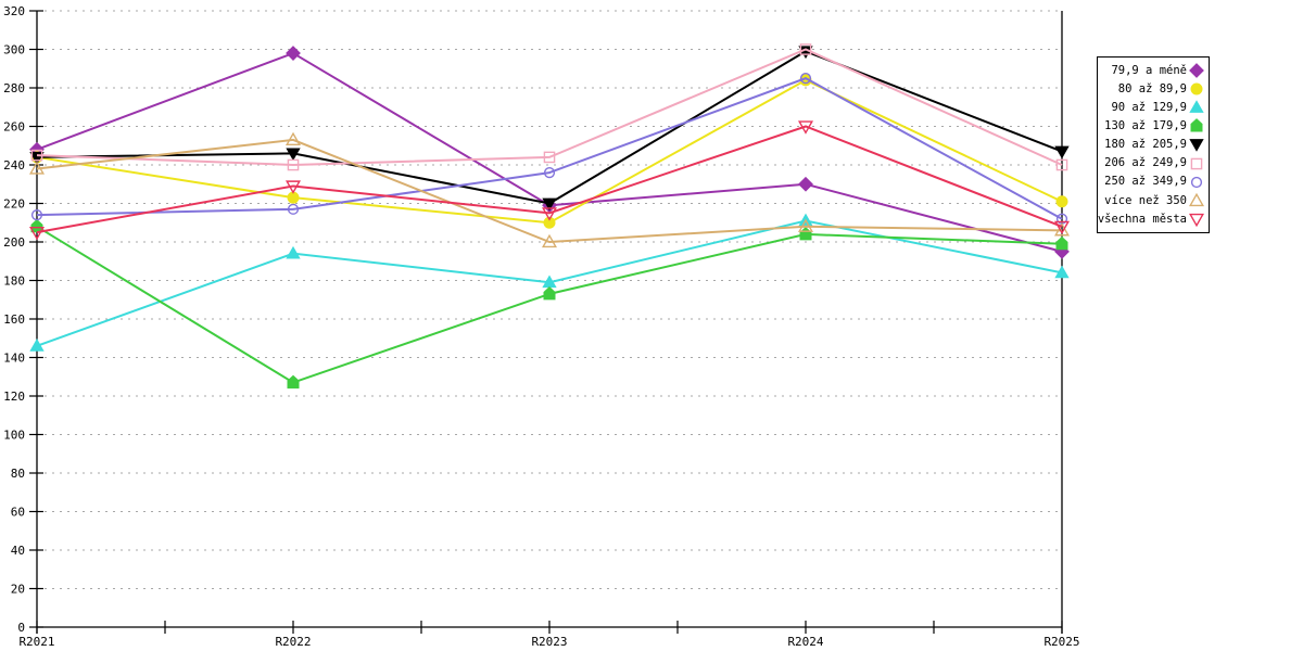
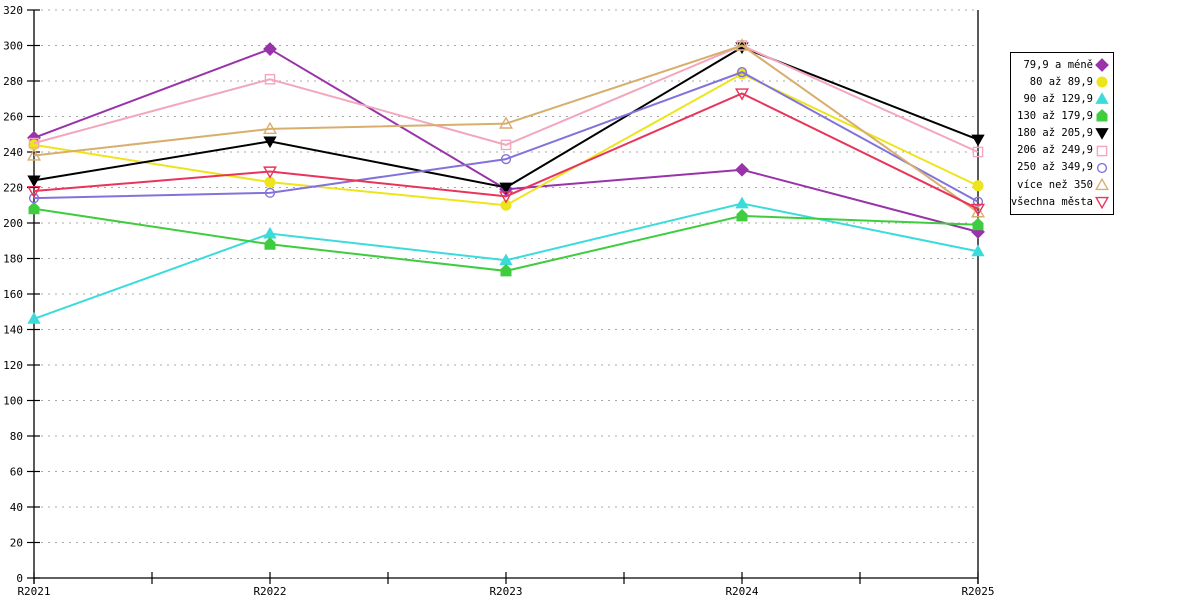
180 až 205,9/R2021: 244 -> 224
všechna města/R2021: 205 -> 218
130 až 179,9/R2022: 127 -> 188
206 až 249,9/R2022: 240 -> 281
více než 350/R2023: 200 -> 256
více než 350/R2024: 208 -> 300
všechna města/R2024: 260 -> 273
